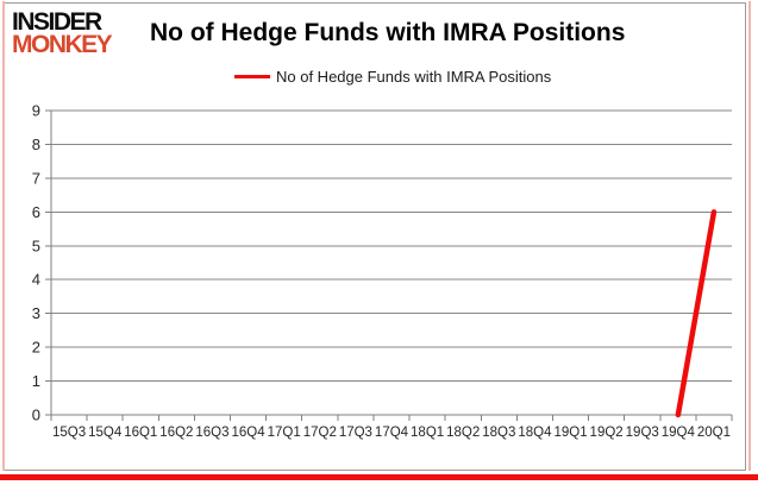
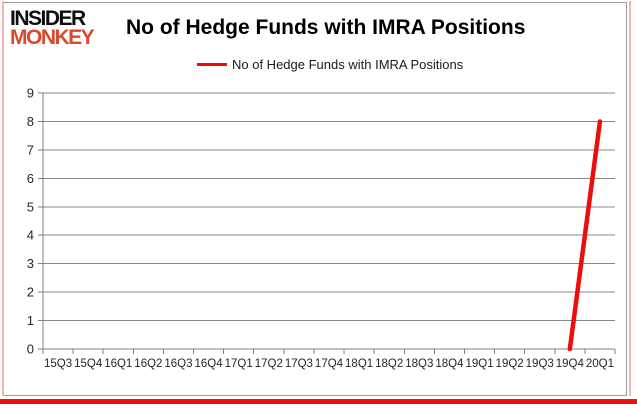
20Q1: 6 -> 8
